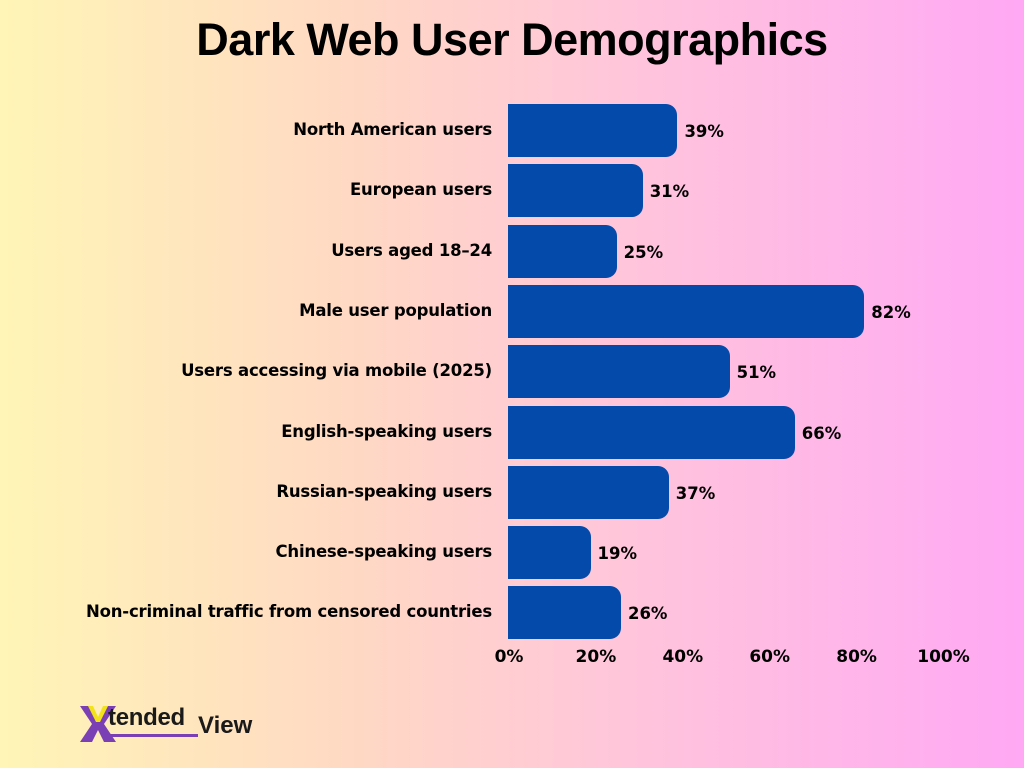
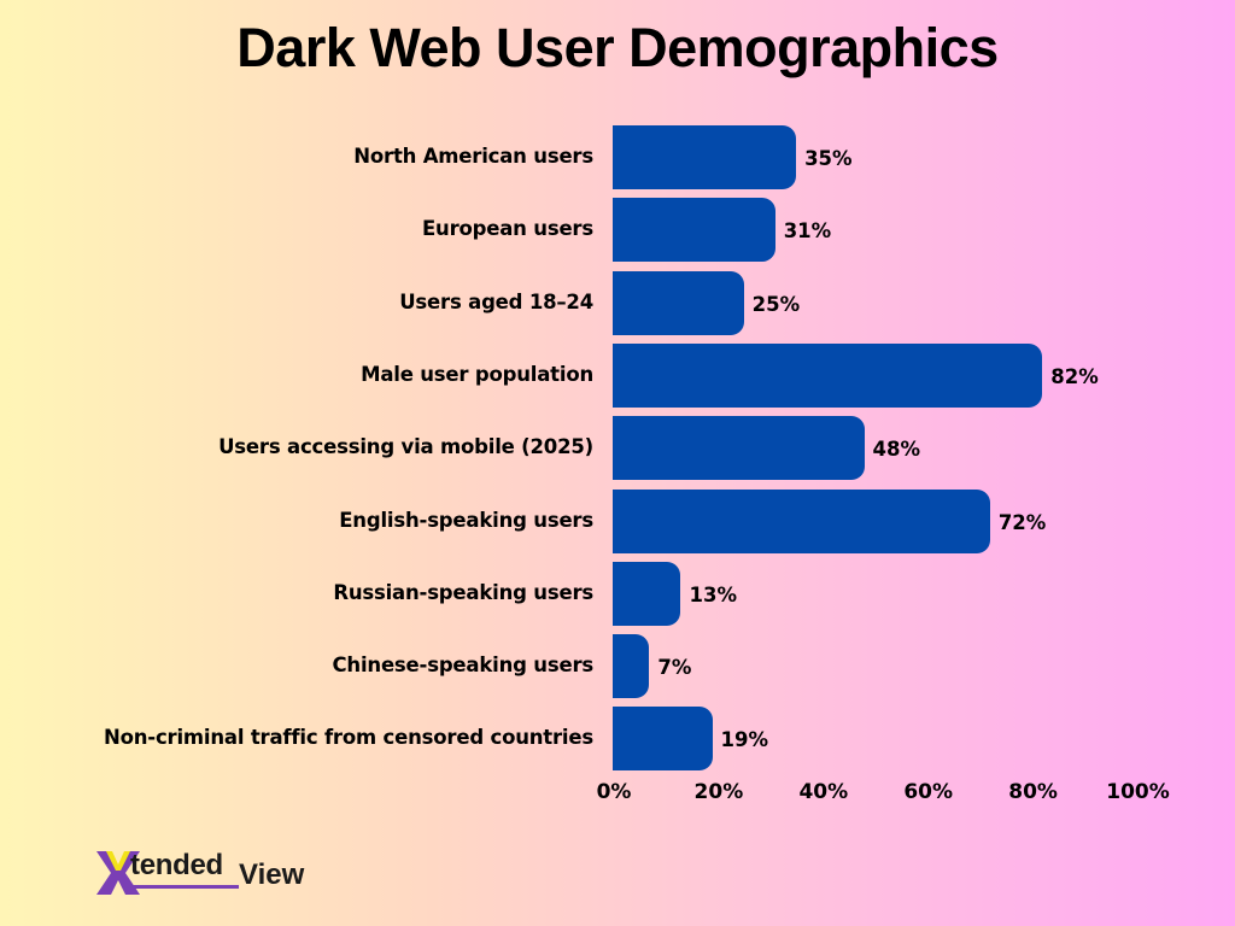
North American users: 39% -> 35%
Users accessing via mobile (2025): 51% -> 48%
English-speaking users: 66% -> 72%
Russian-speaking users: 37% -> 13%
Chinese-speaking users: 19% -> 7%
Non-criminal traffic from censored countries: 26% -> 19%
